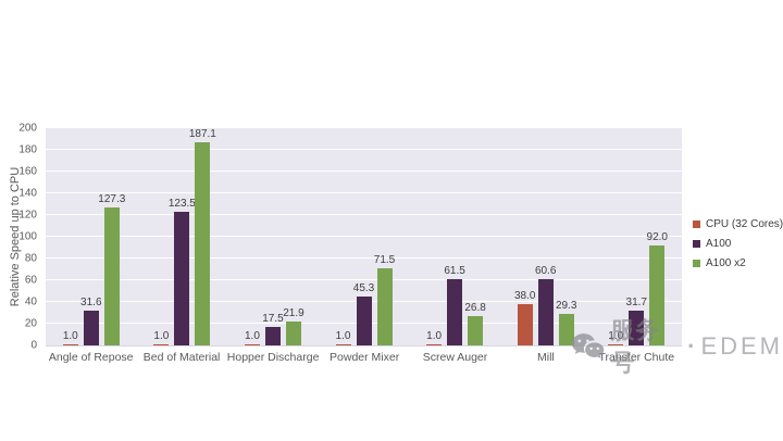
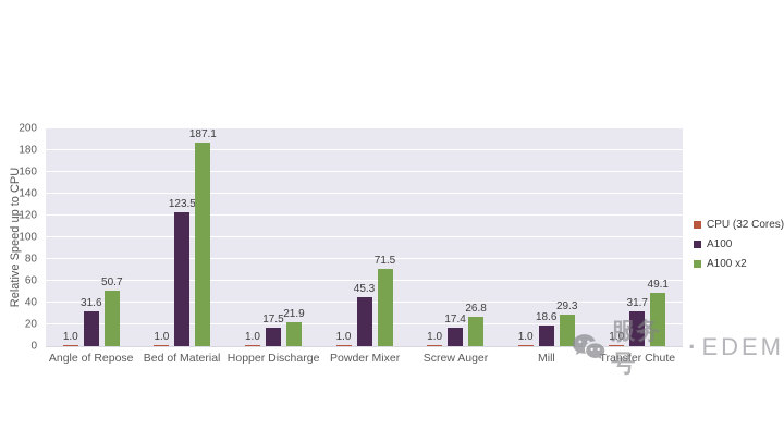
A100 x2/Angle of Repose: 127.3 -> 50.7
A100/Screw Auger: 61.5 -> 17.4
CPU (32 Cores)/Mill: 38.0 -> 1.0
A100/Mill: 60.6 -> 18.6
A100 x2/Transfer Chute: 92.0 -> 49.1
